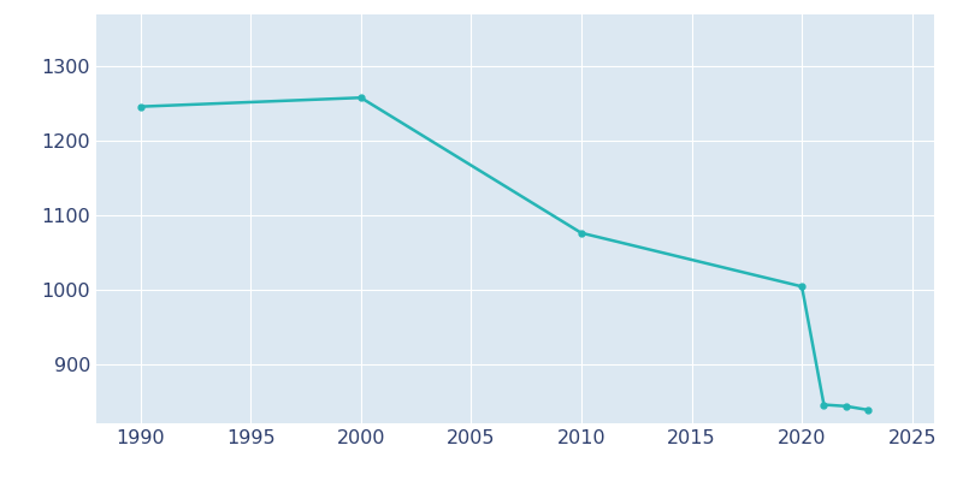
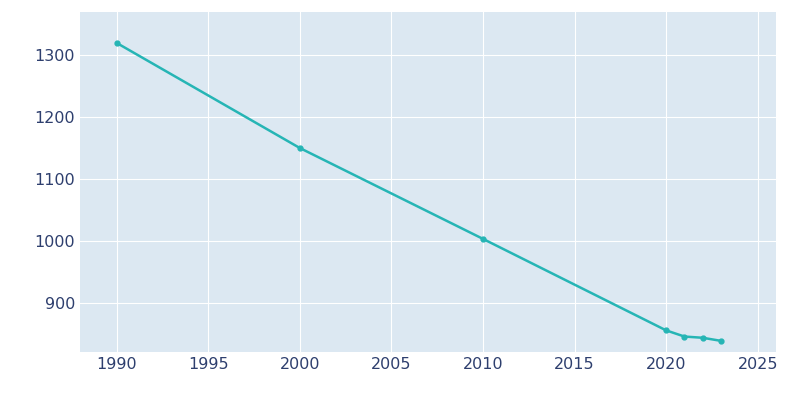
1990: 1246 -> 1320
2000: 1258 -> 1150
2010: 1076 -> 1003
2020: 1004 -> 855
